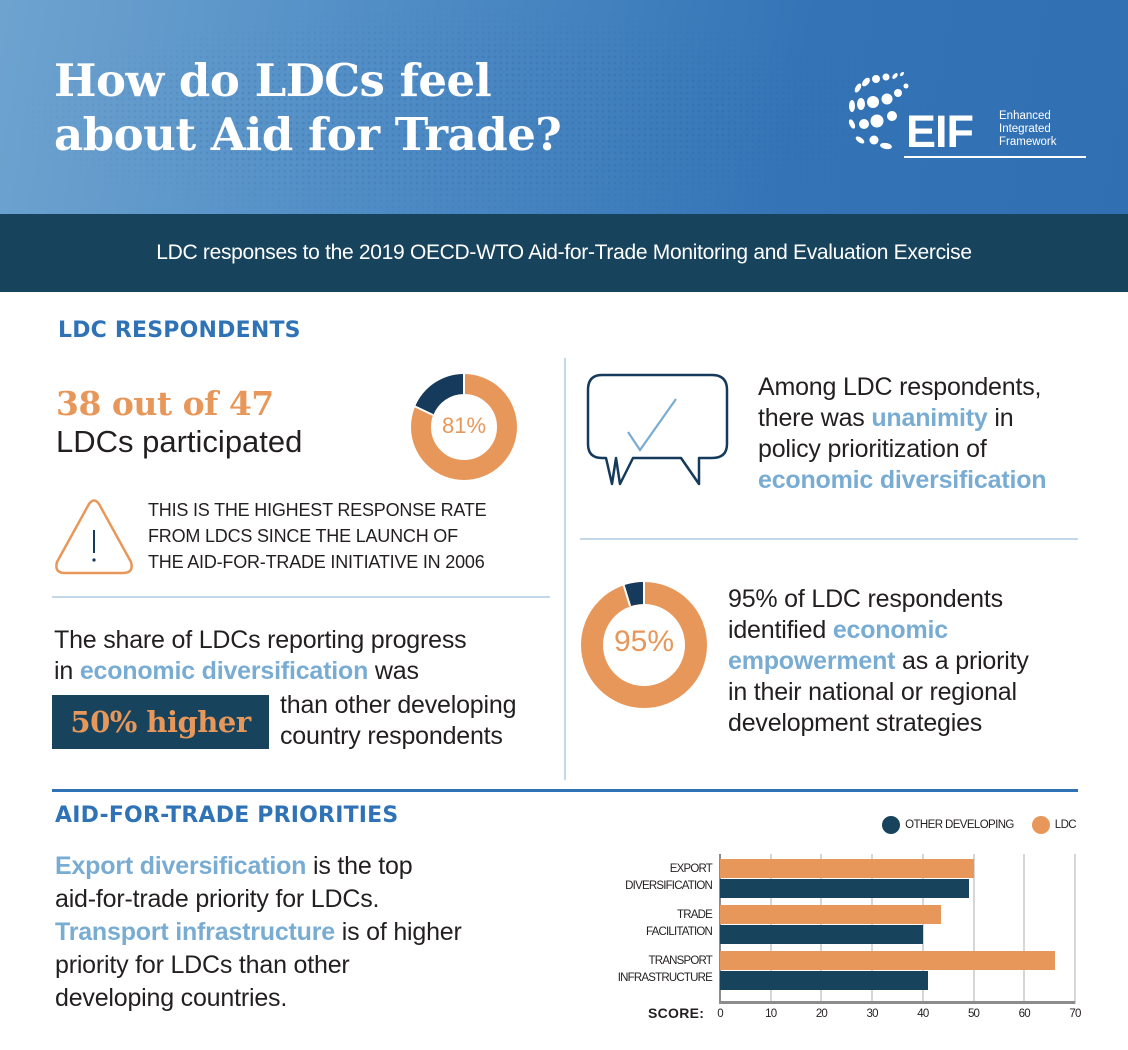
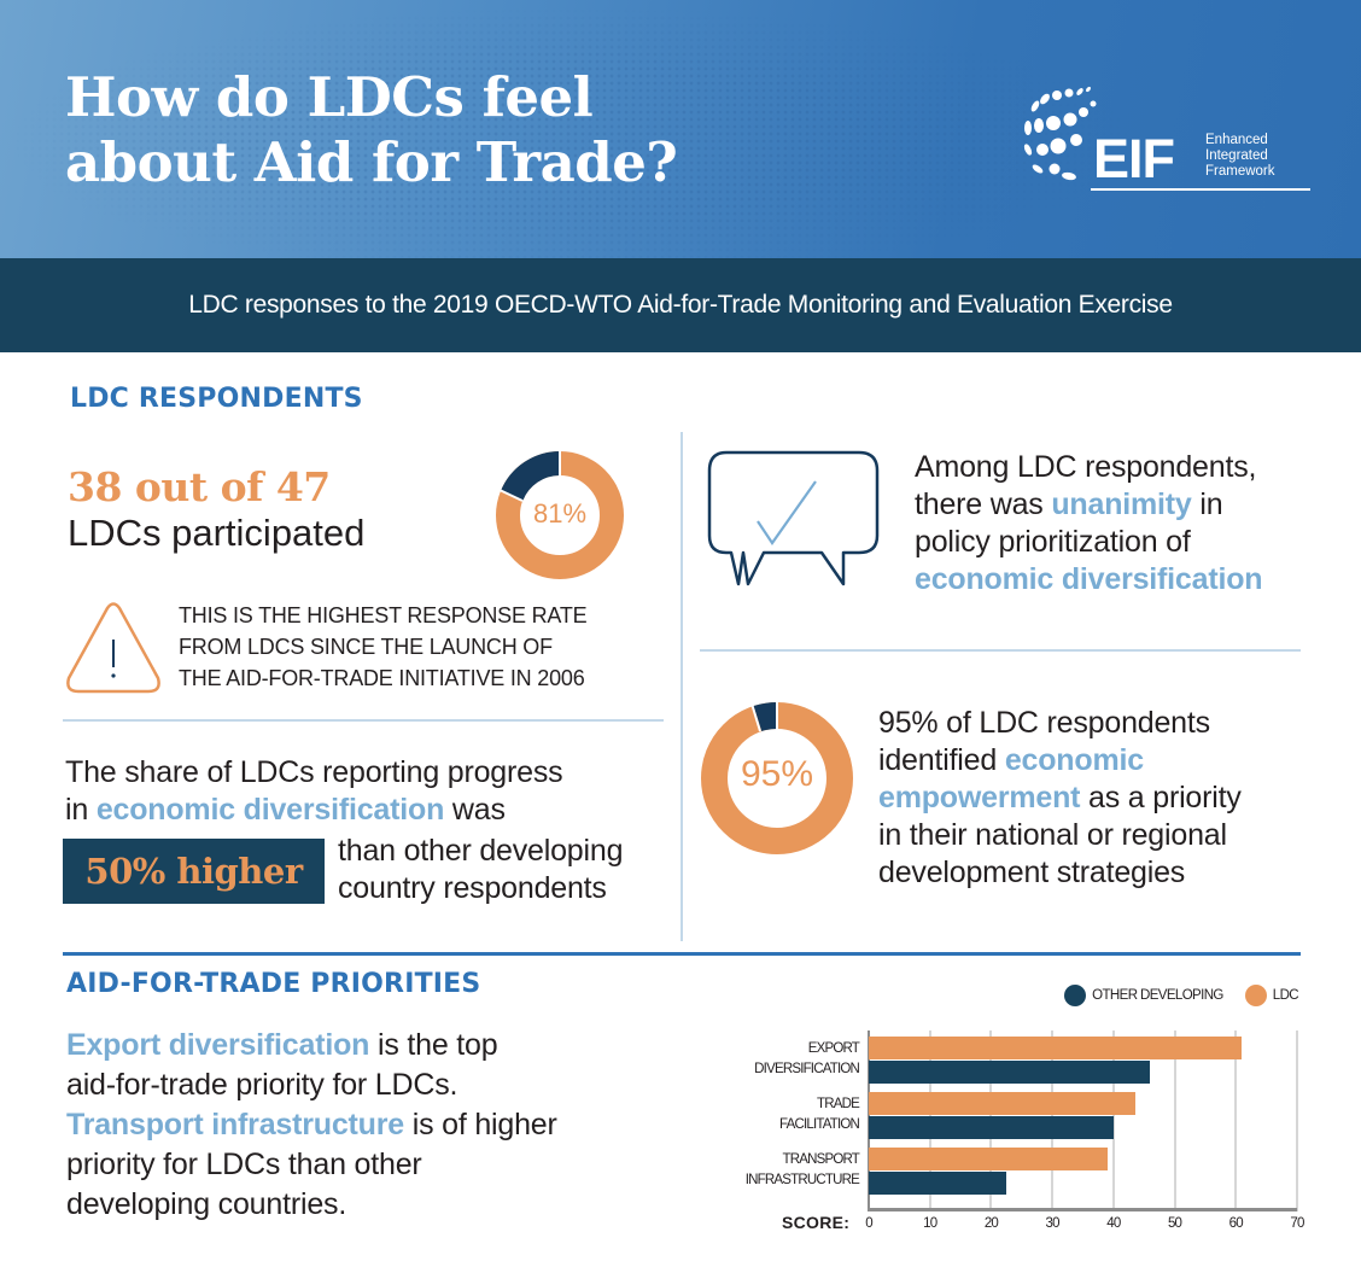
LDC/EXPORT DIVERSIFICATION: 50 -> 61
OTHER DEVELOPING/EXPORT DIVERSIFICATION: 49 -> 46
LDC/TRANSPORT INFRASTRUCTURE: 66 -> 39
OTHER DEVELOPING/TRANSPORT INFRASTRUCTURE: 41 -> 22
